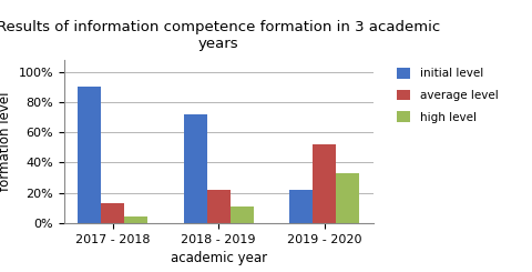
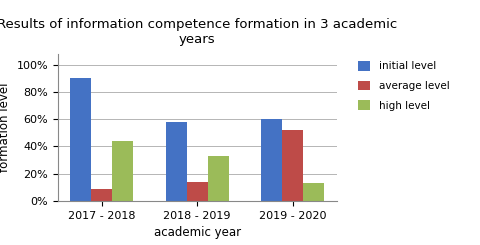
average level/2017 - 2018: 13% -> 9%
high level/2017 - 2018: 4% -> 44%
initial level/2018 - 2019: 72% -> 58%
average level/2018 - 2019: 22% -> 14%
high level/2018 - 2019: 11% -> 33%
initial level/2019 - 2020: 22% -> 60%
high level/2019 - 2020: 33% -> 13%
